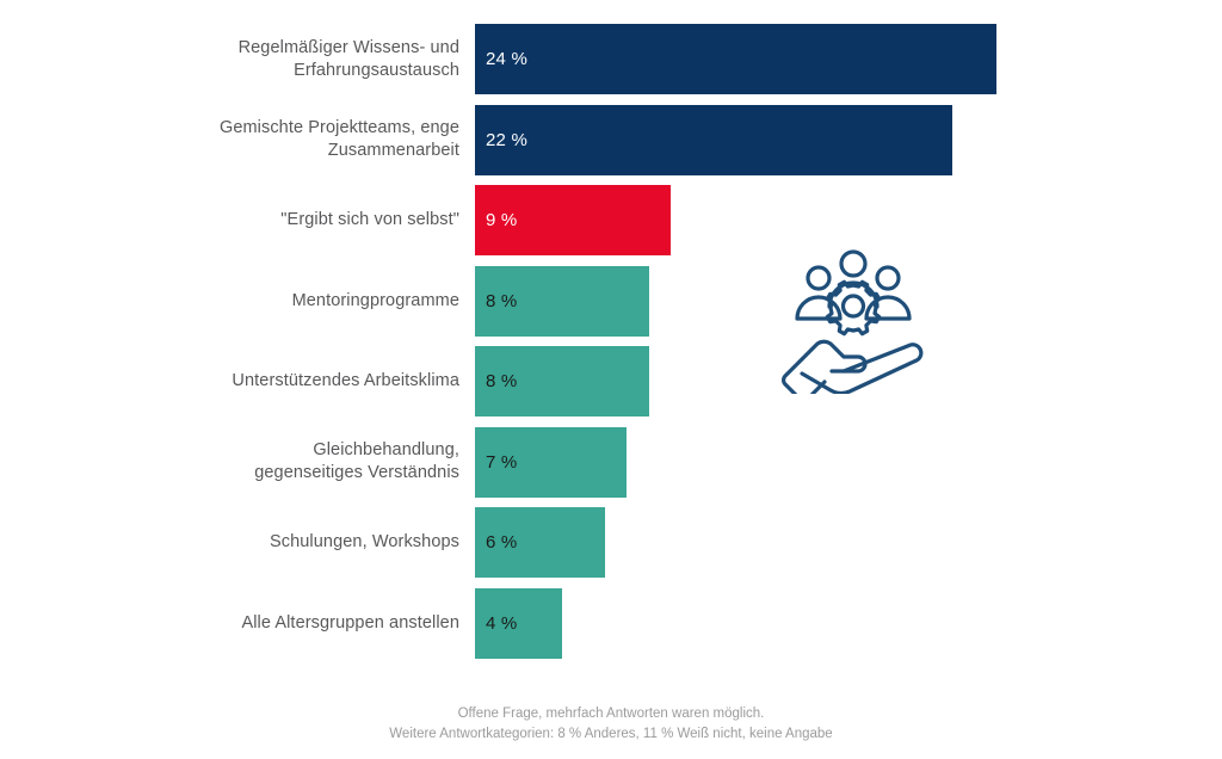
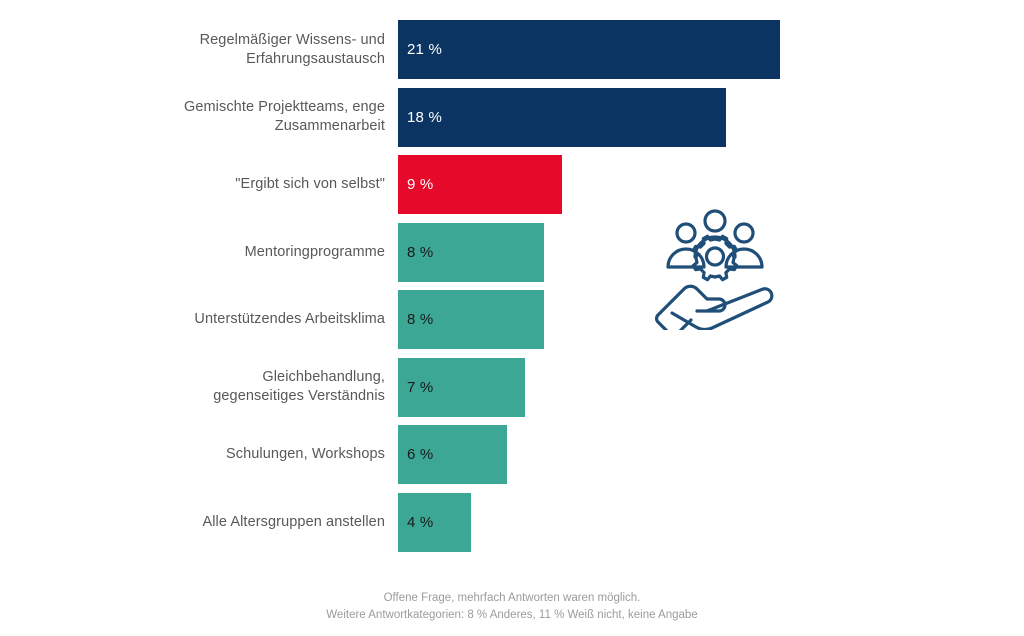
Regelmäßiger Wissens- und Erfahrungsaustausch: 24 -> 21
Gemischte Projektteams, enge Zusammenarbeit: 22 -> 18
